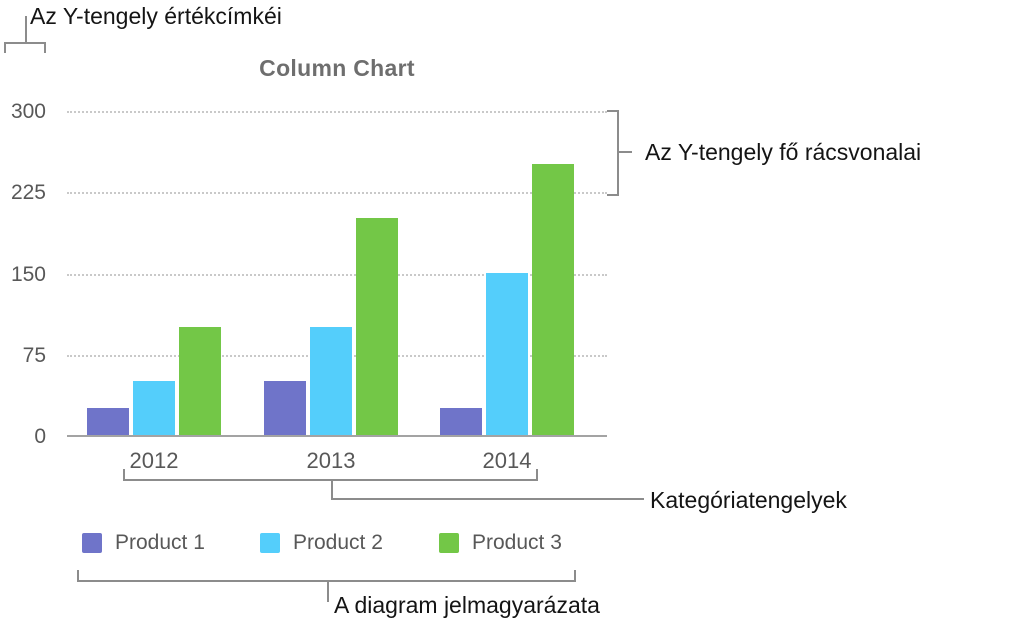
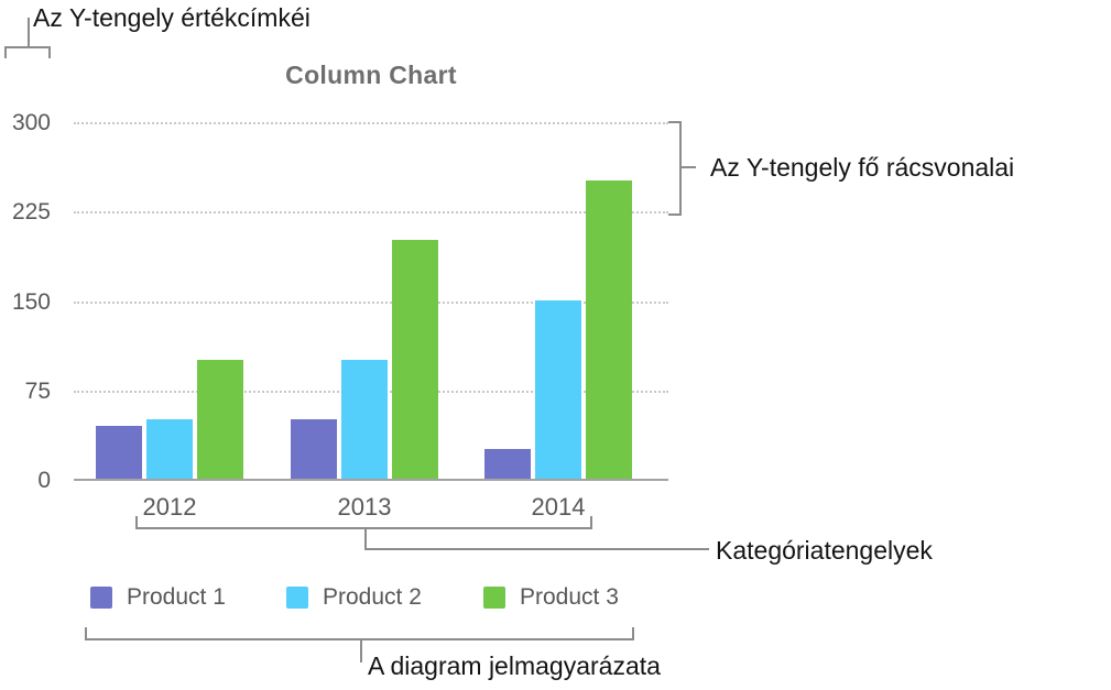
Product 1/2012: 25 -> 44
